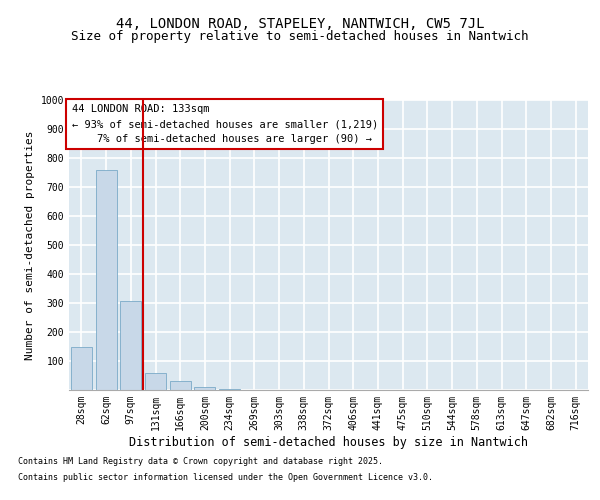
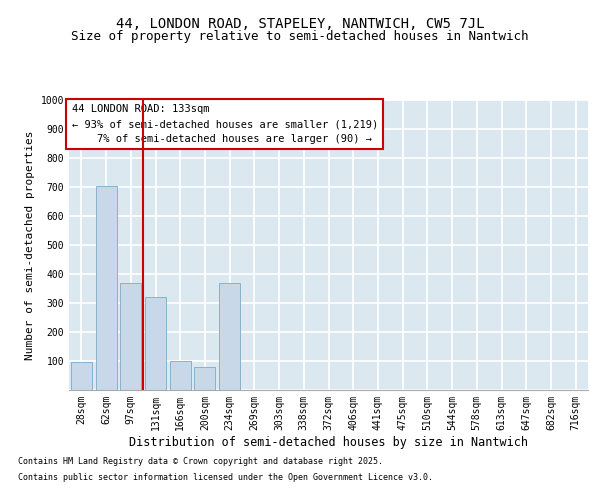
28sqm: 150 -> 95
62sqm: 757 -> 705
97sqm: 307 -> 370
131sqm: 60 -> 320
166sqm: 30 -> 100
200sqm: 10 -> 80
234sqm: 2 -> 370
